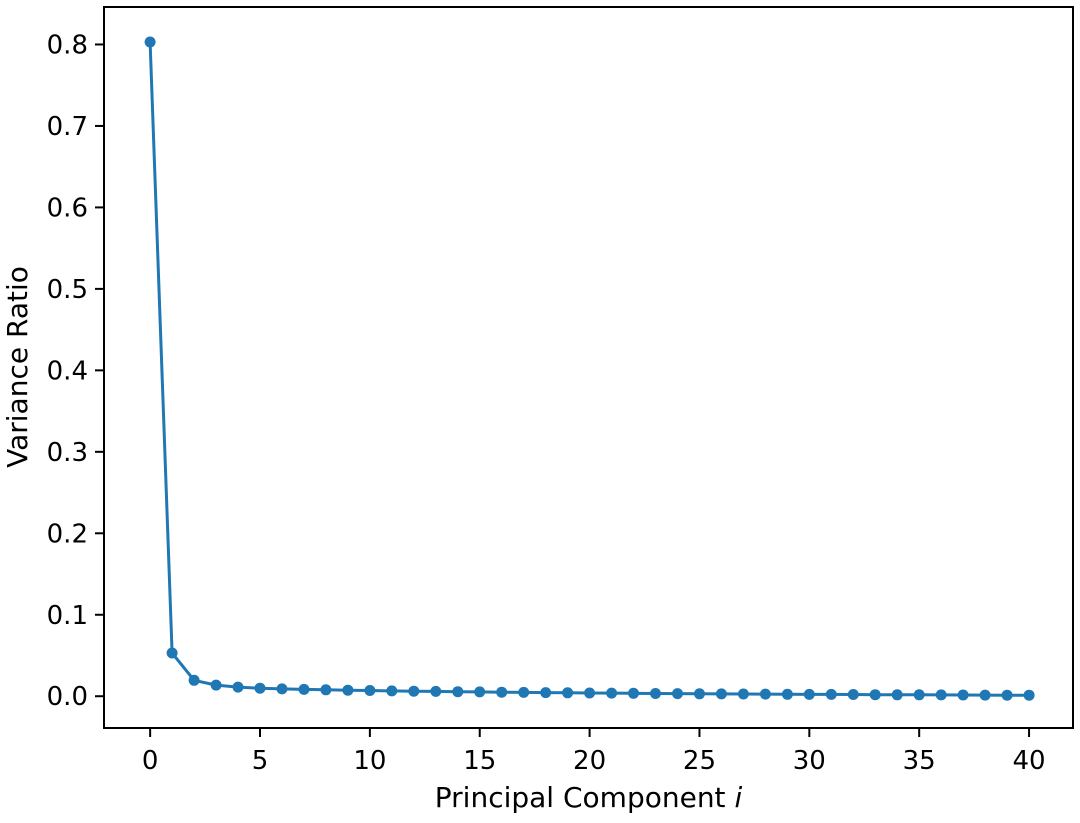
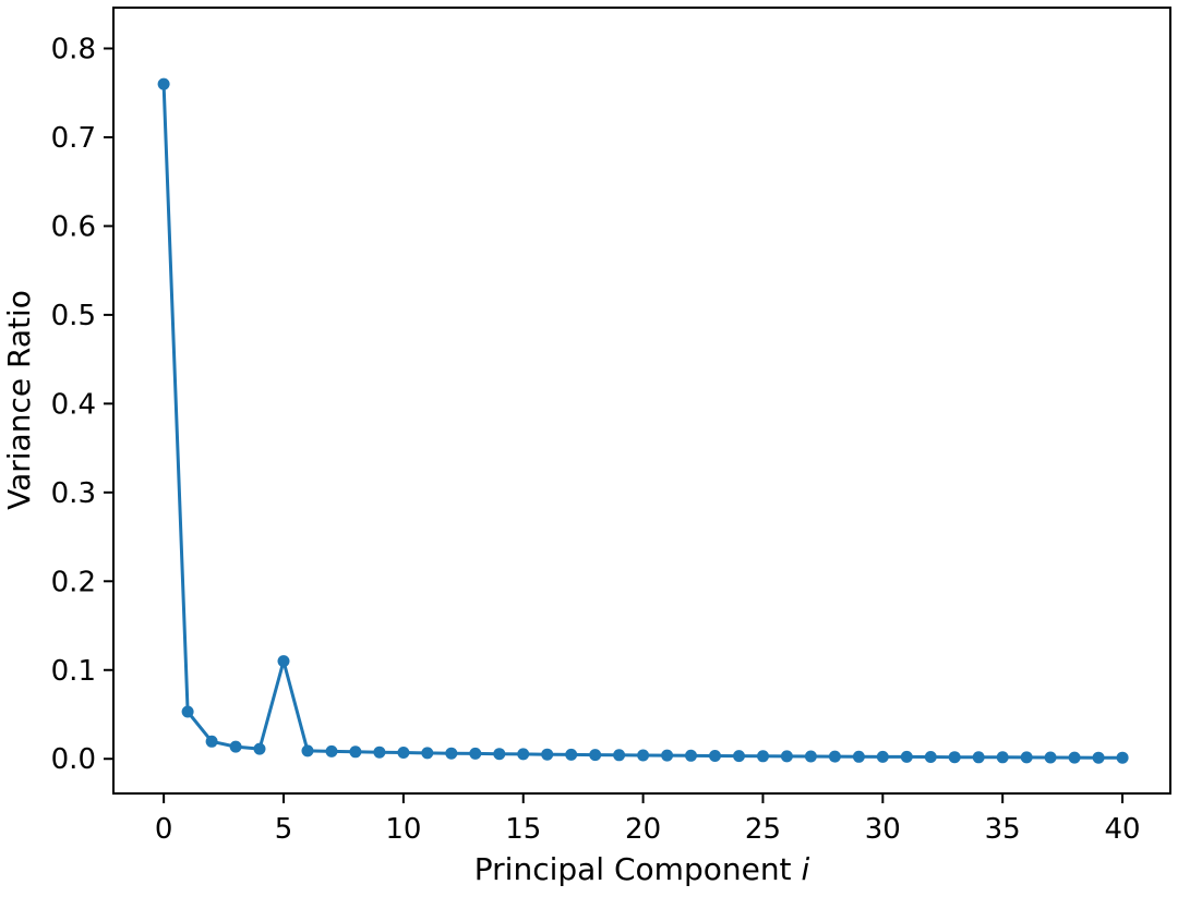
0: 0.80 -> 0.76
5: 0.01 -> 0.11
